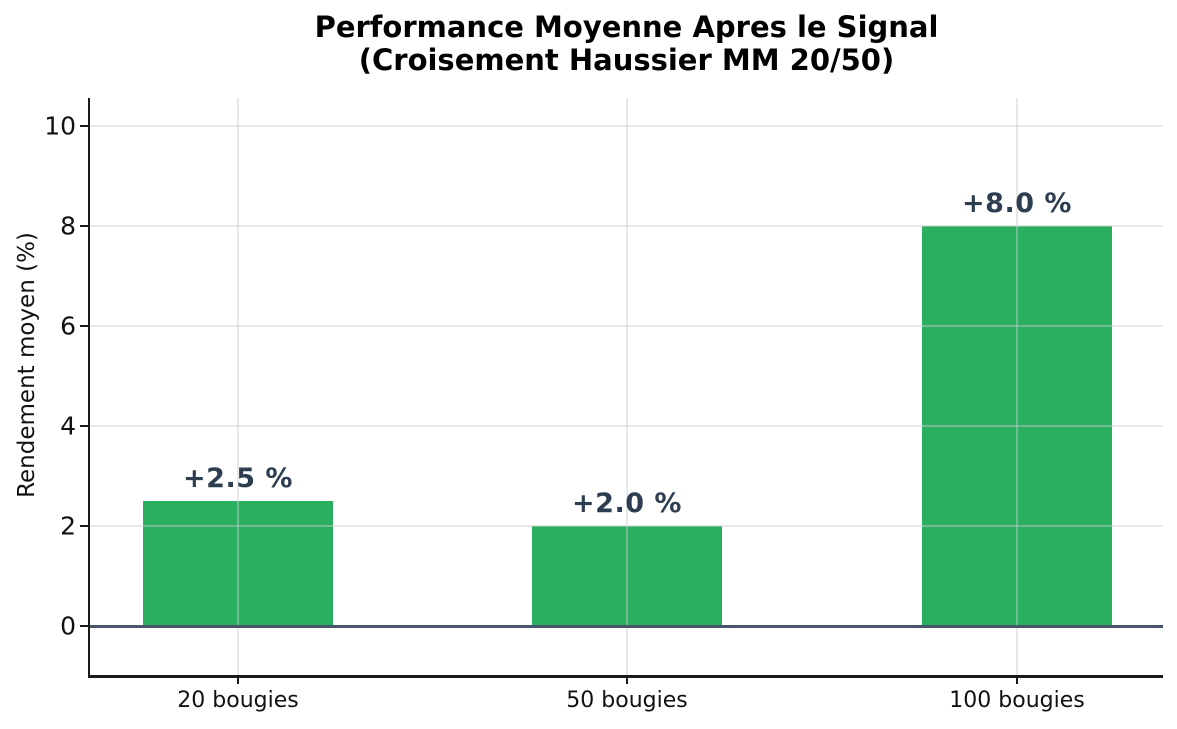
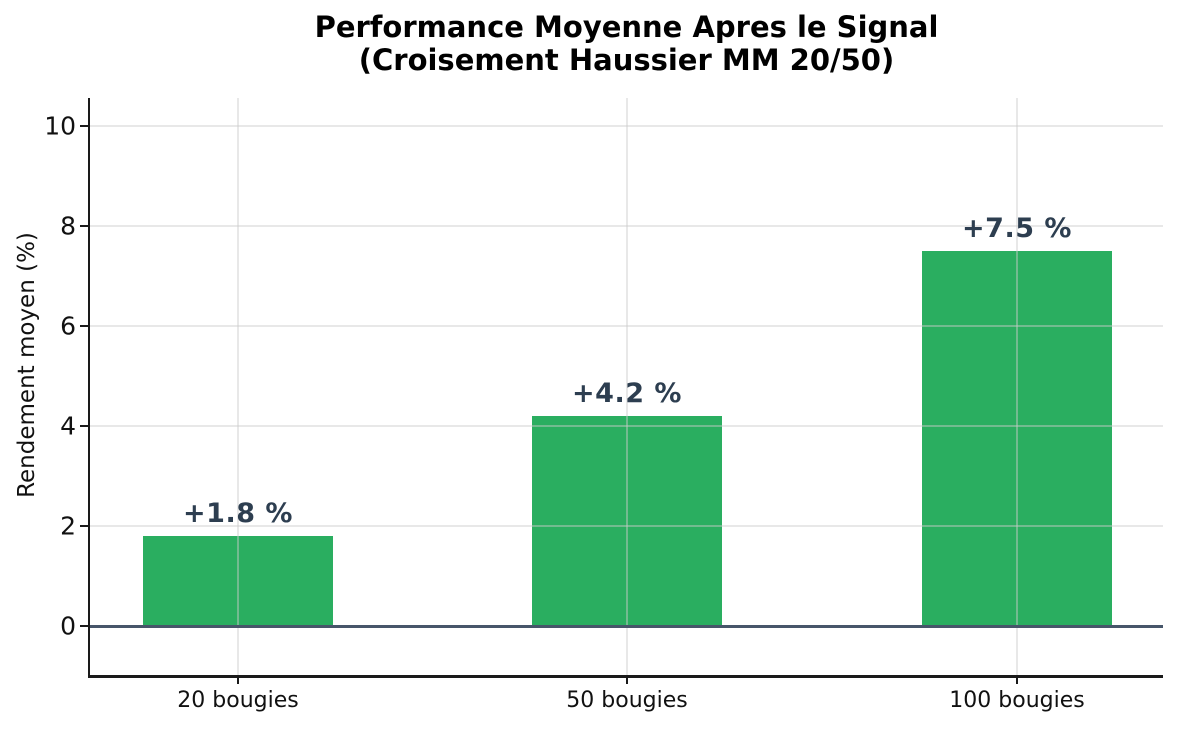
20 bougies: +2.5 -> +1.8
50 bougies: +2.0 -> +4.2
100 bougies: +8.0 -> +7.5
